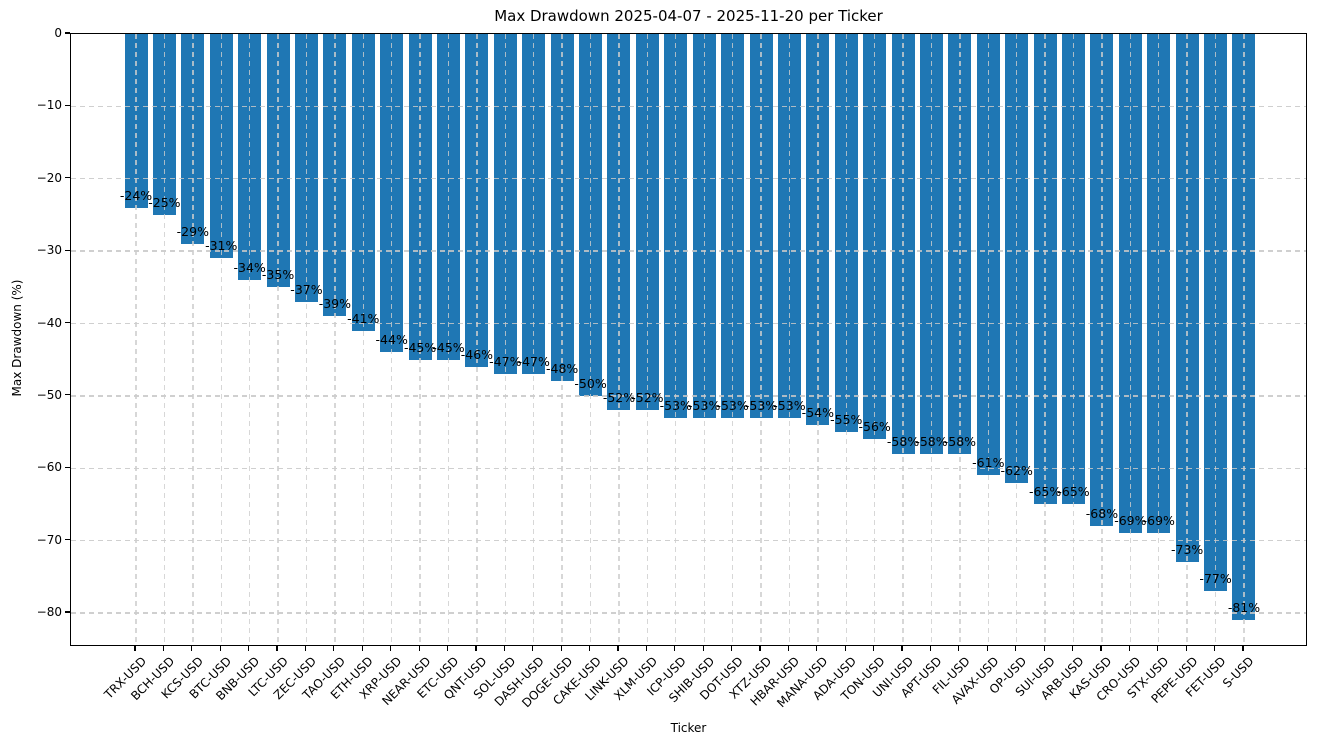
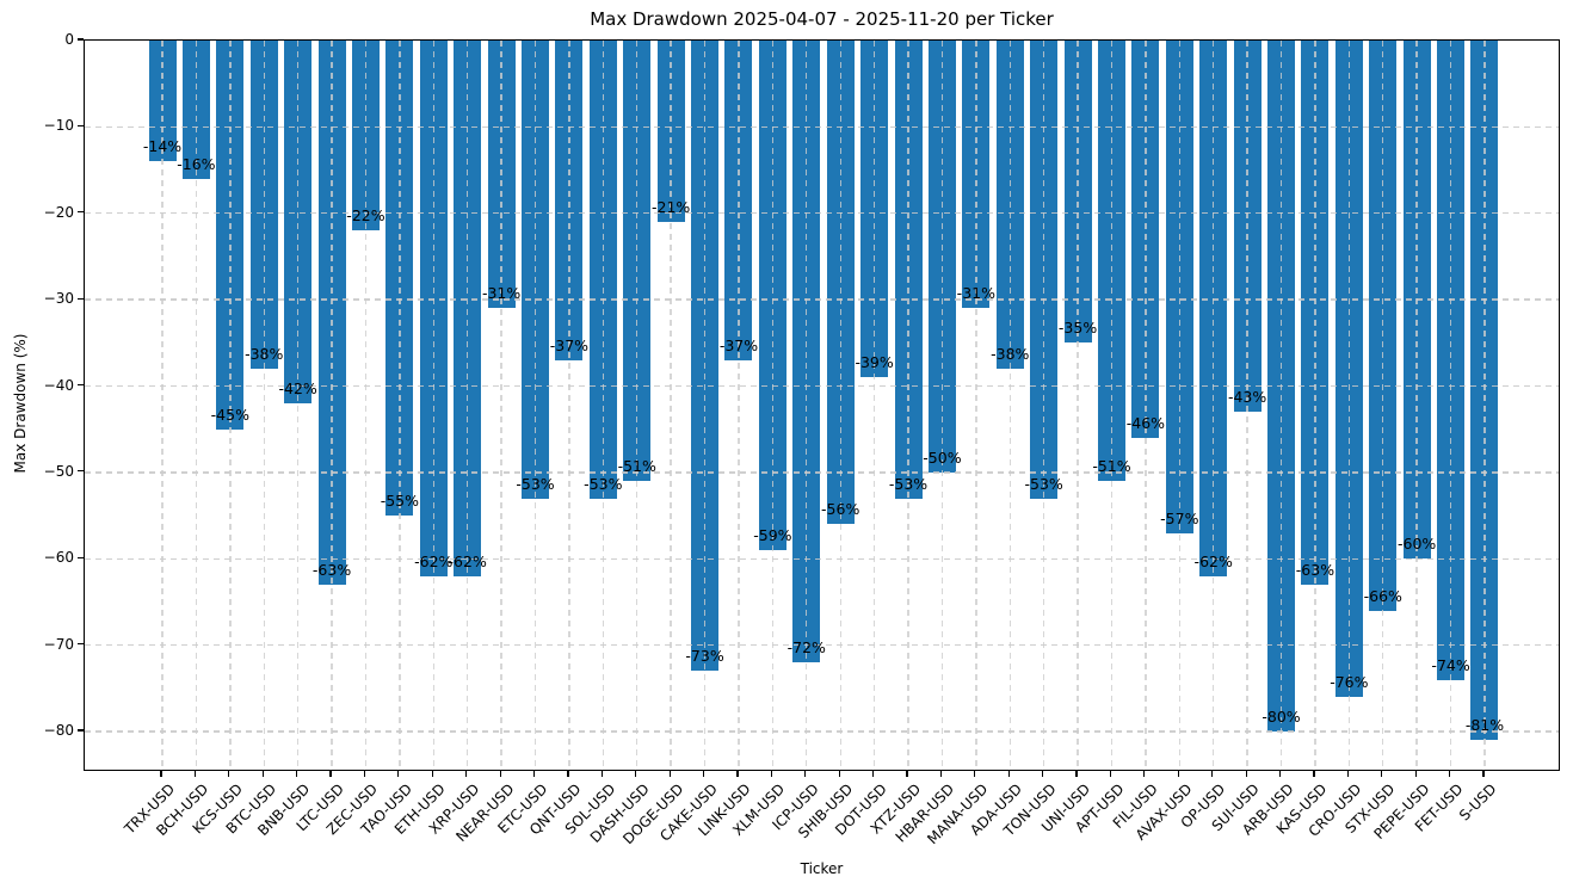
TRX-USD: -24% -> -14%
BCH-USD: -25% -> -16%
KCS-USD: -29% -> -45%
BTC-USD: -31% -> -38%
BNB-USD: -34% -> -42%
LTC-USD: -35% -> -63%
ZEC-USD: -37% -> -22%
TAO-USD: -39% -> -55%
ETH-USD: -41% -> -62%
XRP-USD: -44% -> -62%
NEAR-USD: -45% -> -31%
ETC-USD: -45% -> -53%
QNT-USD: -46% -> -37%
SOL-USD: -47% -> -53%
DASH-USD: -47% -> -51%
DOGE-USD: -48% -> -21%
CAKE-USD: -50% -> -73%
LINK-USD: -52% -> -37%
XLM-USD: -52% -> -59%
ICP-USD: -53% -> -72%
SHIB-USD: -53% -> -56%
DOT-USD: -53% -> -39%
HBAR-USD: -53% -> -50%
MANA-USD: -54% -> -31%
ADA-USD: -55% -> -38%
TON-USD: -56% -> -53%
UNI-USD: -58% -> -35%
APT-USD: -58% -> -51%
FIL-USD: -58% -> -46%
AVAX-USD: -61% -> -57%
SUI-USD: -65% -> -43%
ARB-USD: -65% -> -80%
KAS-USD: -68% -> -63%
CRO-USD: -69% -> -76%
STX-USD: -69% -> -66%
PEPE-USD: -73% -> -60%
FET-USD: -77% -> -74%
